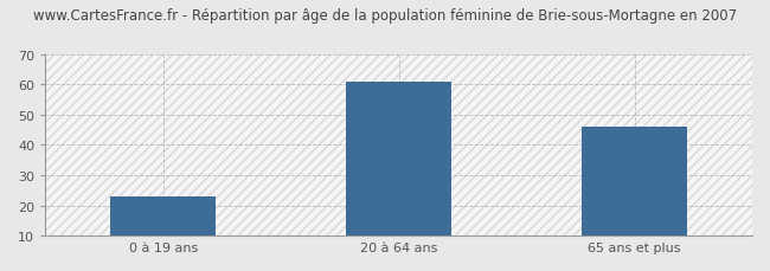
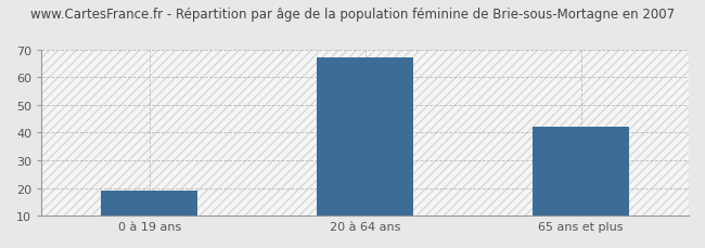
0 à 19 ans: 23 -> 19
20 à 64 ans: 61 -> 67
65 ans et plus: 46 -> 42
